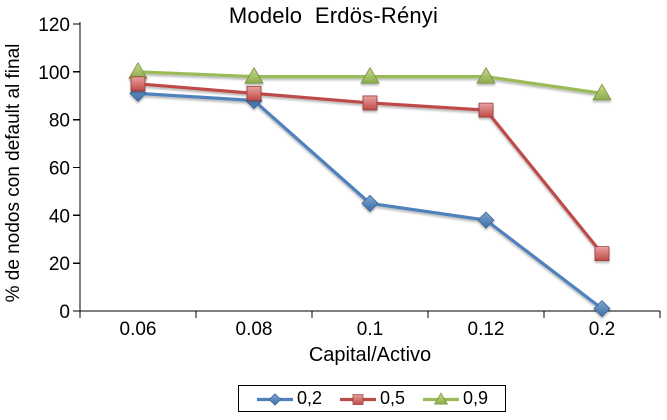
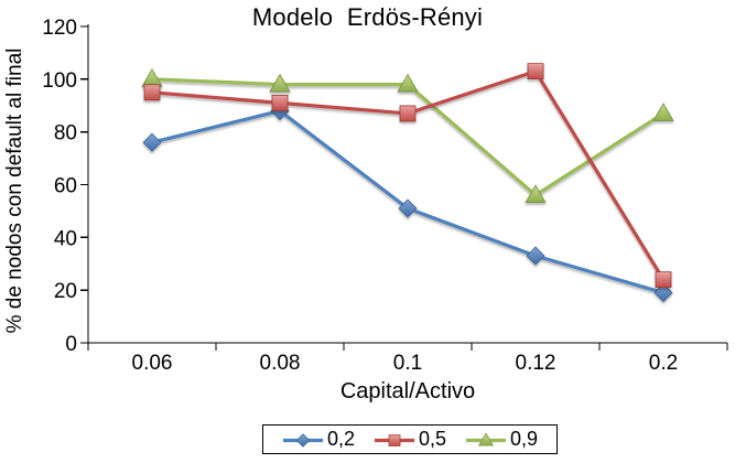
0,2/0.06: 91 -> 76
0,2/0.1: 45 -> 51
0,2/0.12: 38 -> 33
0,5/0.12: 84 -> 103
0,9/0.12: 98 -> 56
0,2/0.2: 1 -> 19
0,9/0.2: 91 -> 87
